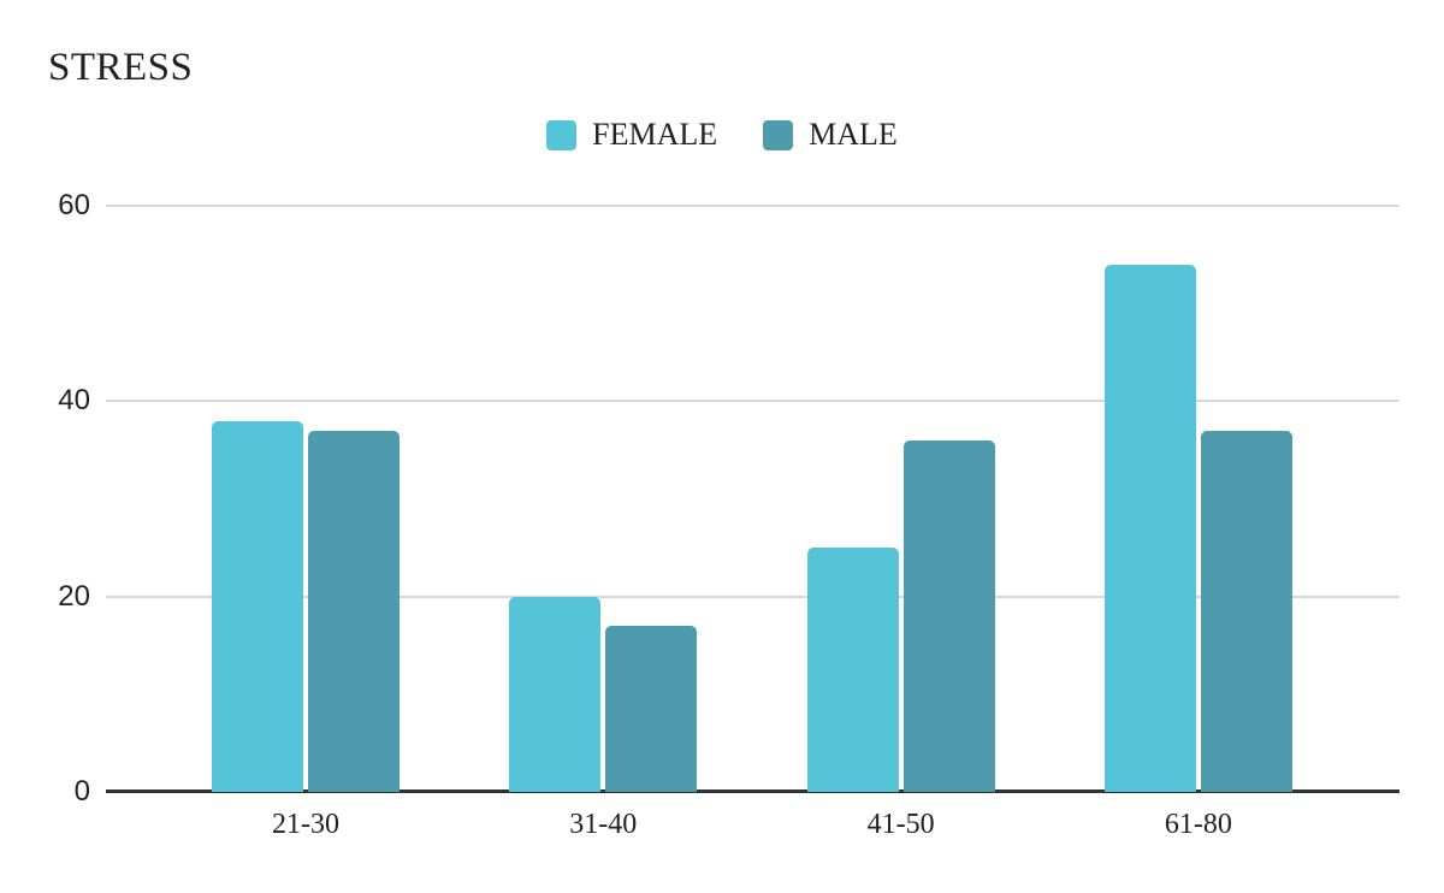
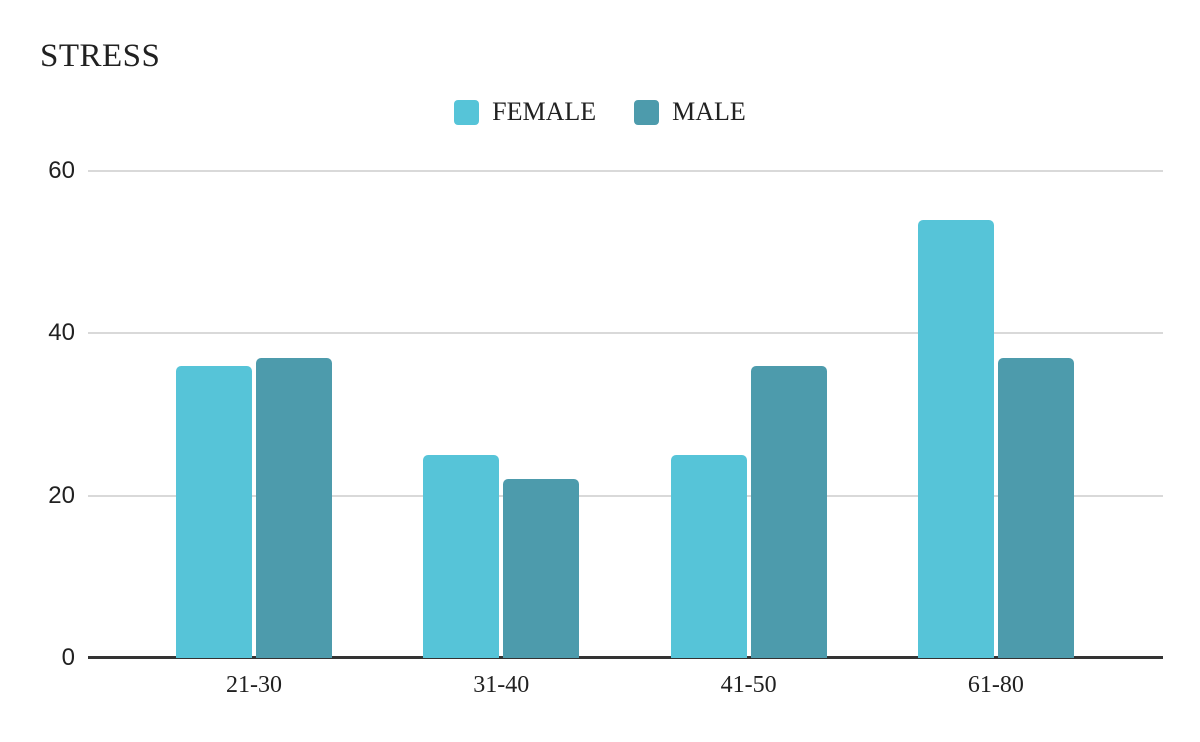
FEMALE/21-30: 38 -> 36
FEMALE/31-40: 20 -> 25
MALE/31-40: 17 -> 22
